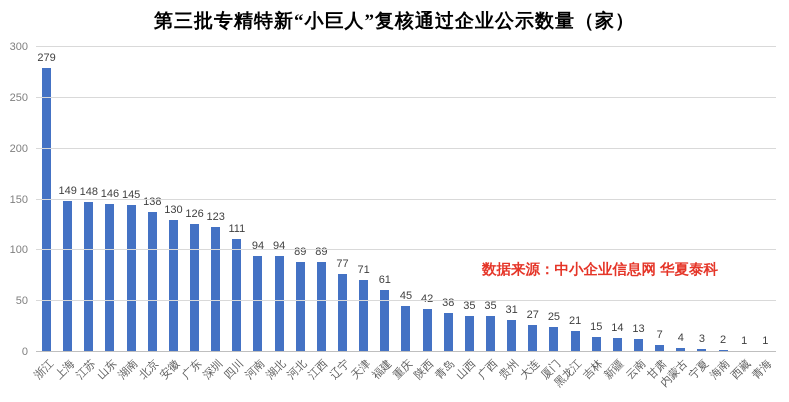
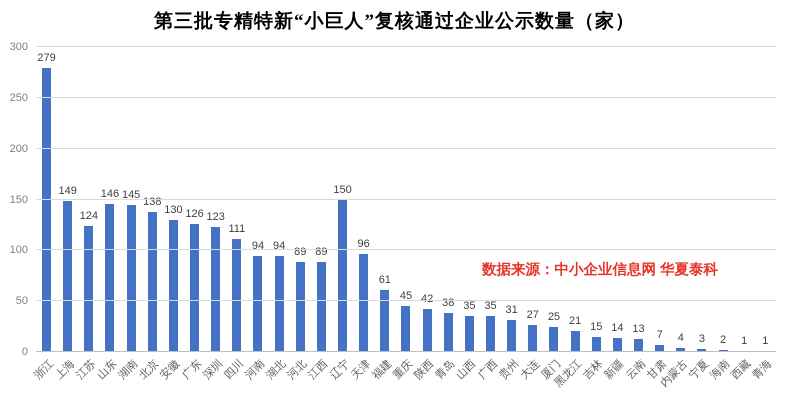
江苏: 148 -> 124
辽宁: 77 -> 150
天津: 71 -> 96
